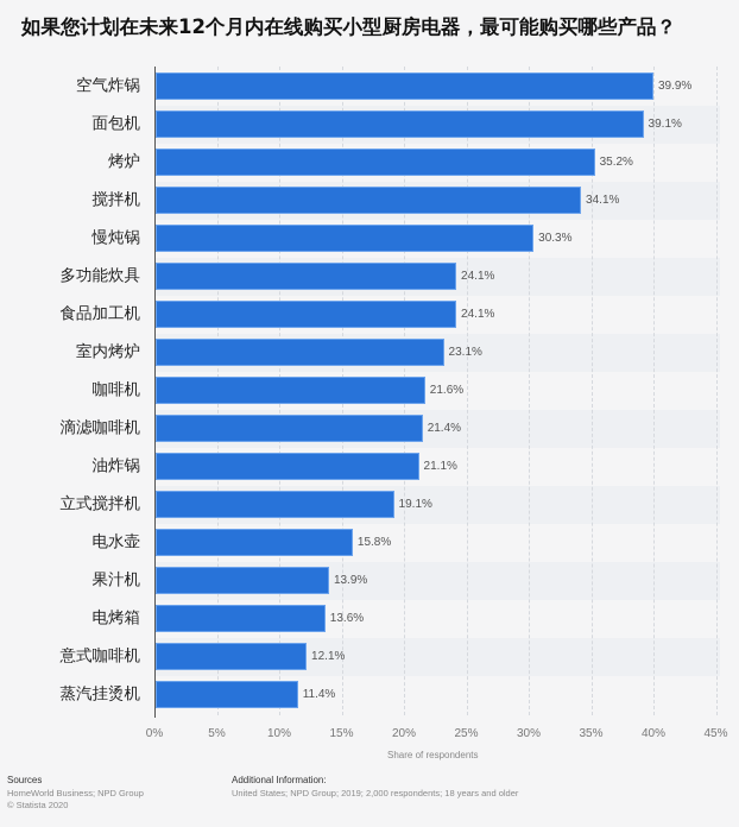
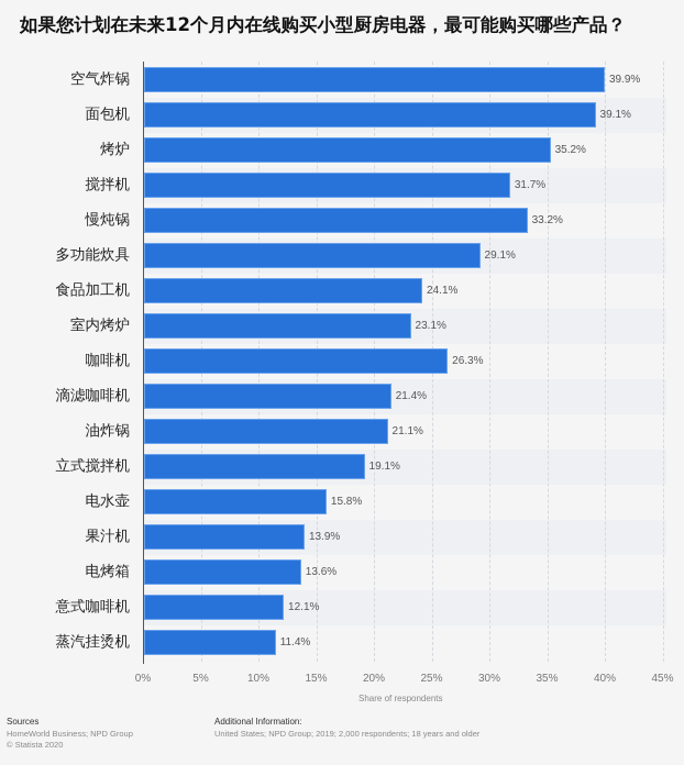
搅拌机: 34.1% -> 31.7%
慢炖锅: 30.3% -> 33.2%
多功能炊具: 24.1% -> 29.1%
咖啡机: 21.6% -> 26.3%
